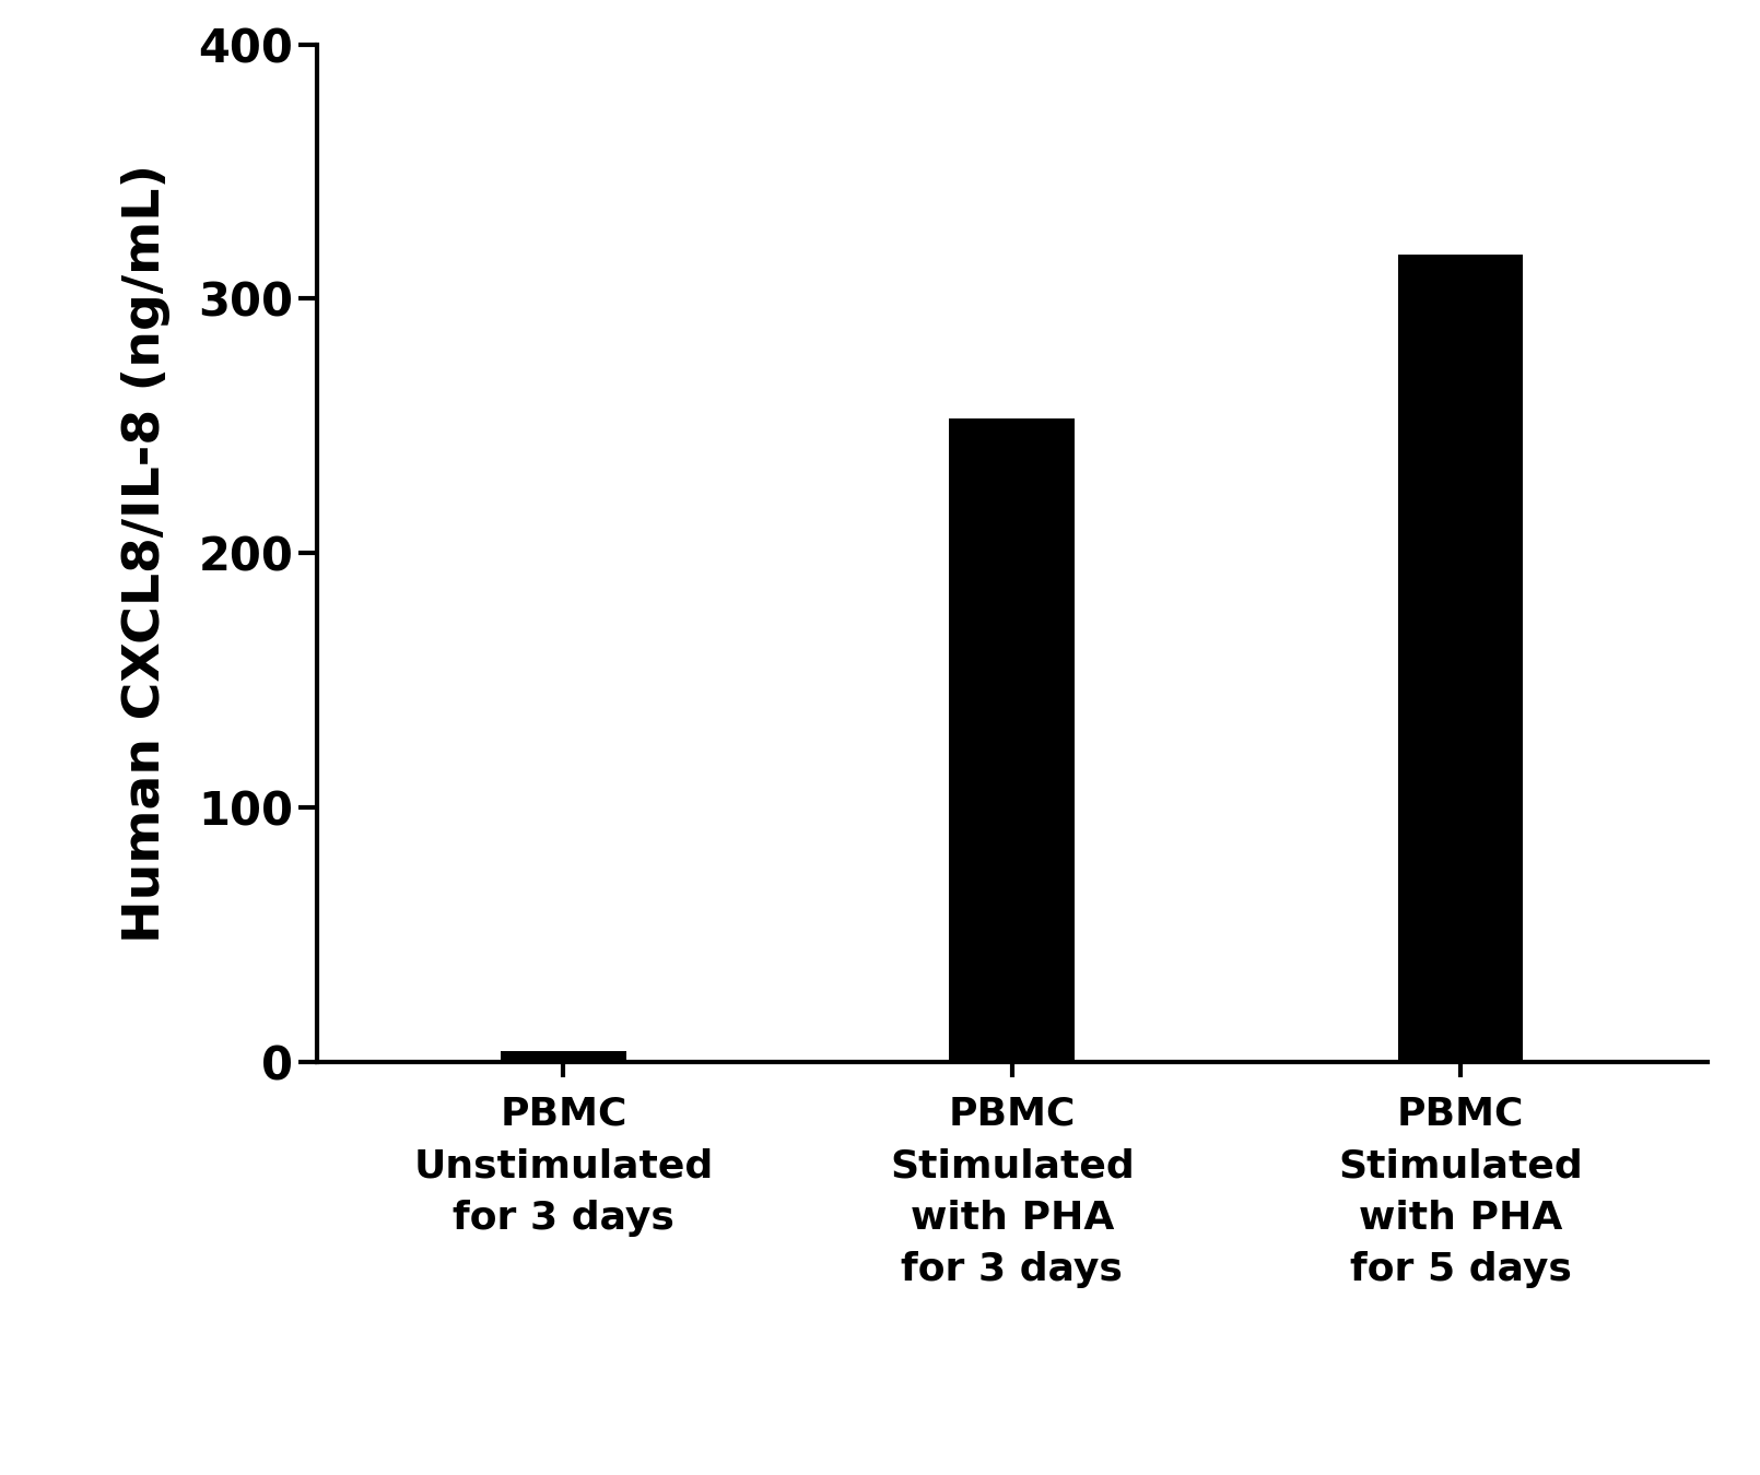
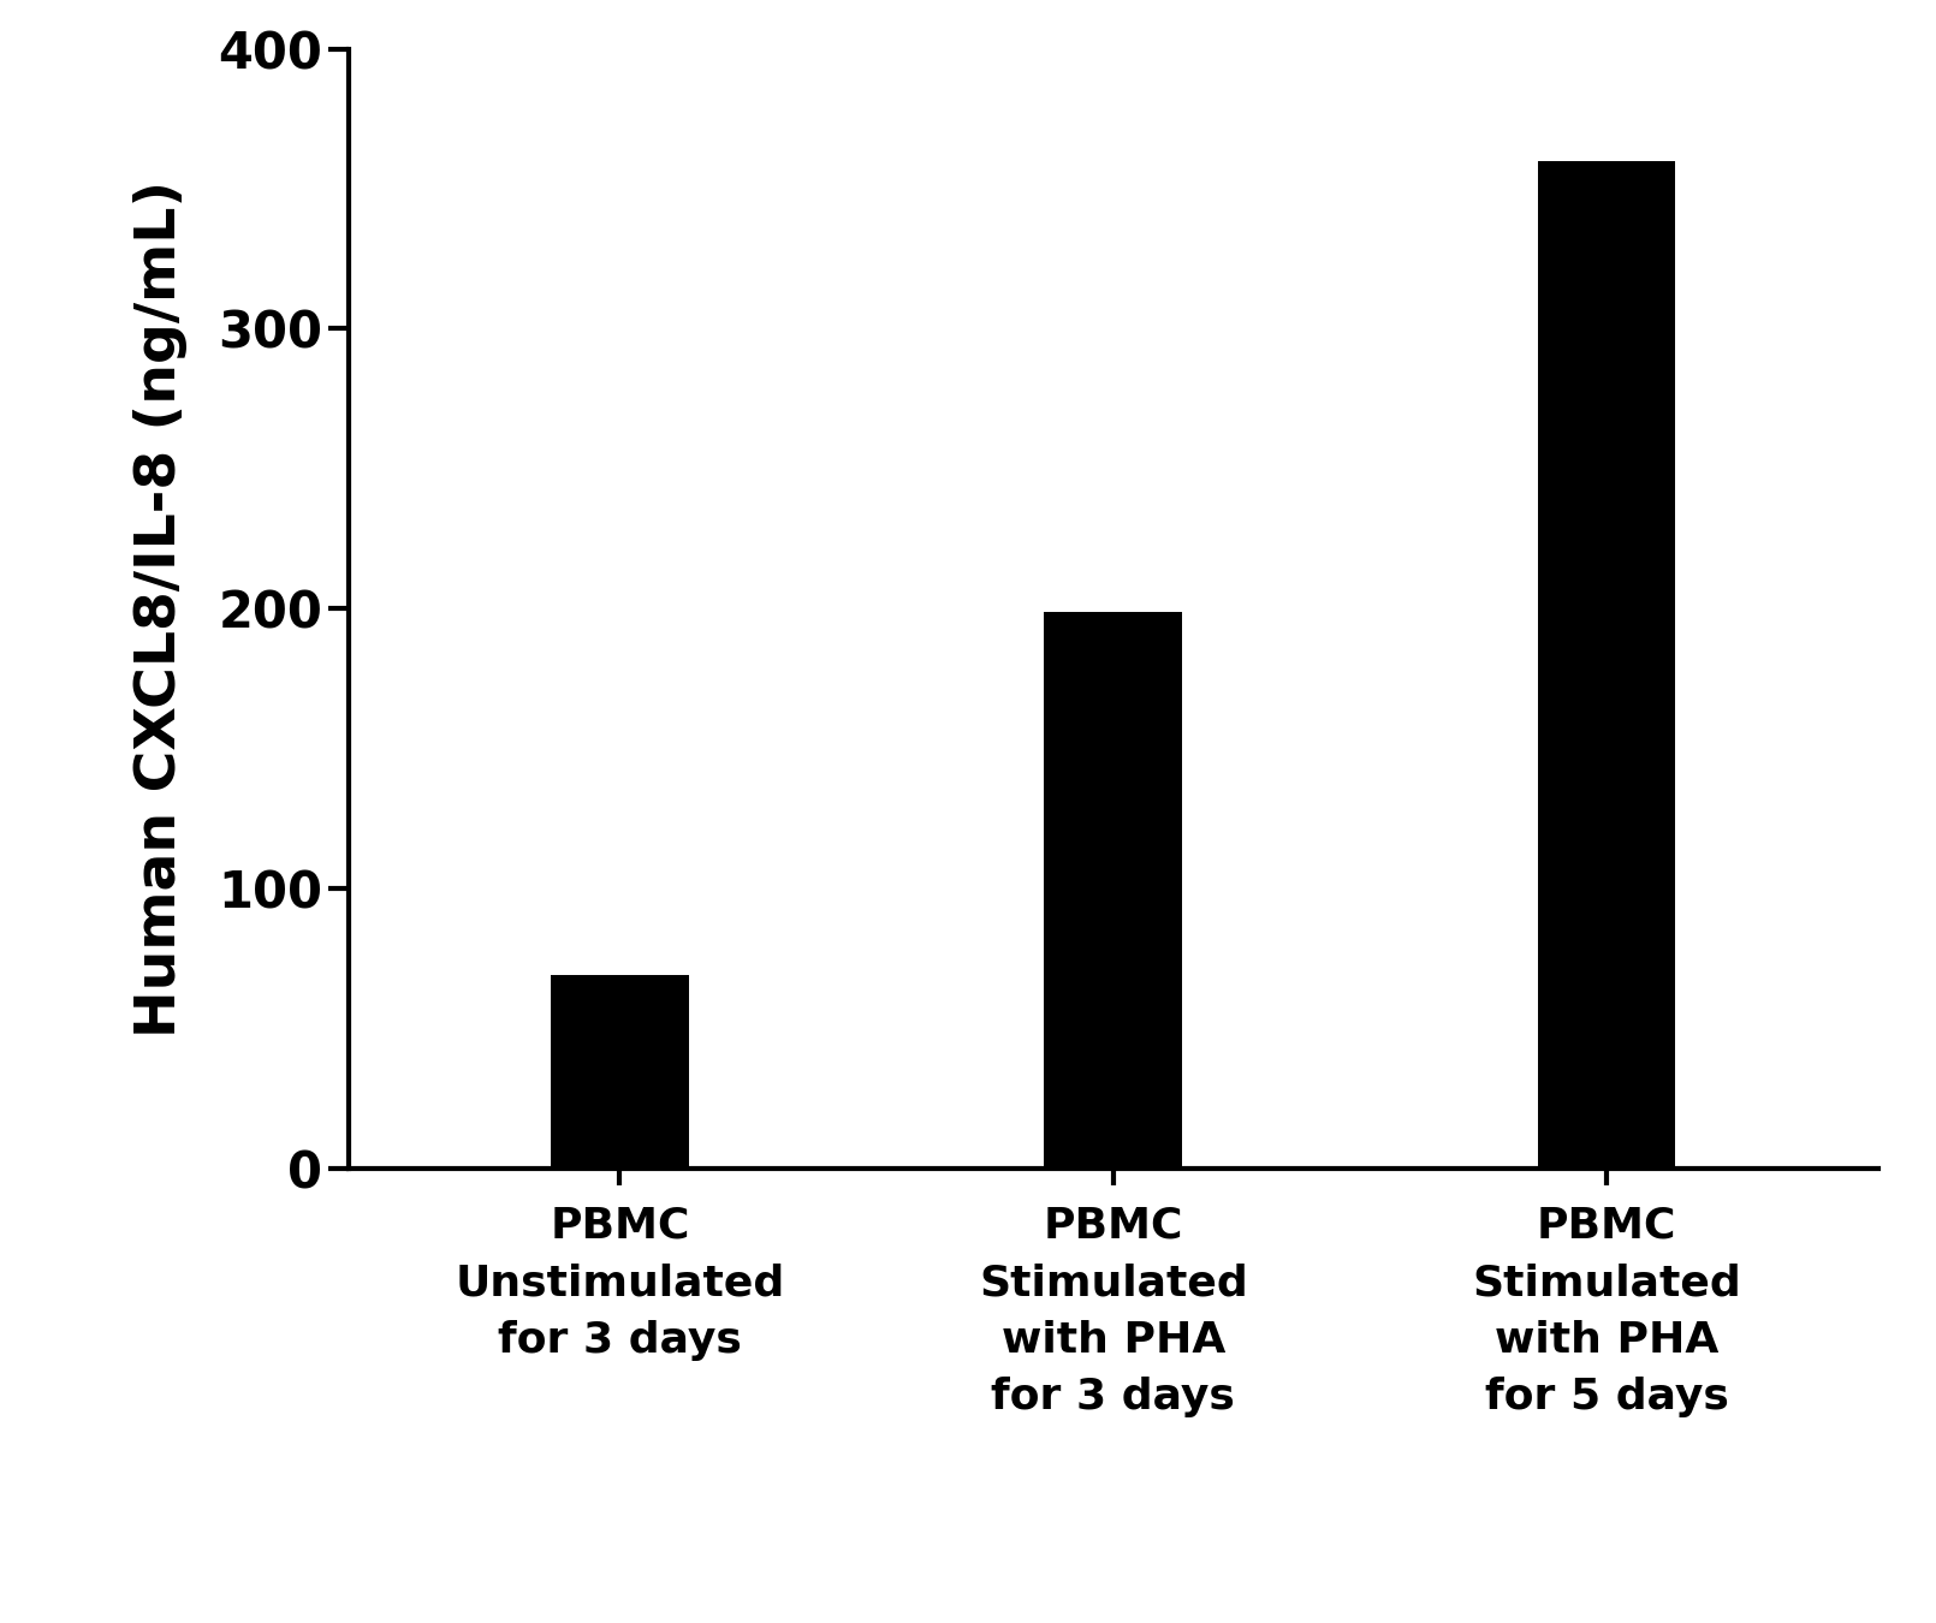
PBMC Unstimulated for 3 days: 4.5 -> 69.0
PBMC Stimulated with PHA for 3 days: 252.9 -> 199.0
PBMC Stimulated with PHA for 5 days: 317.2 -> 360.0
